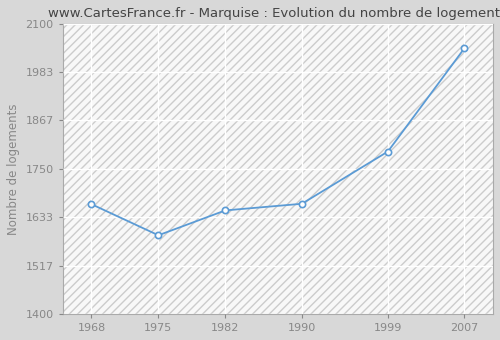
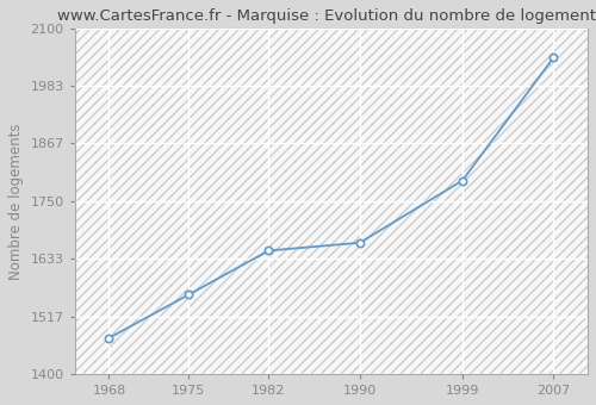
1968: 1665 -> 1473
1975: 1590 -> 1561
